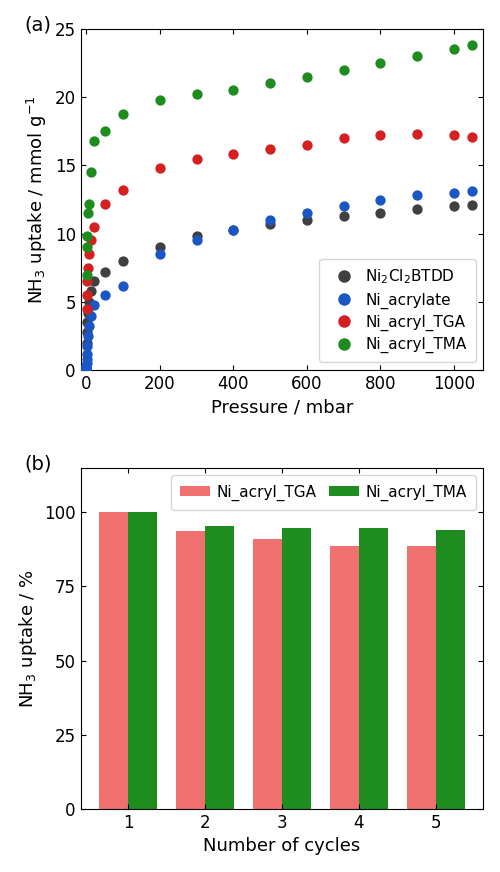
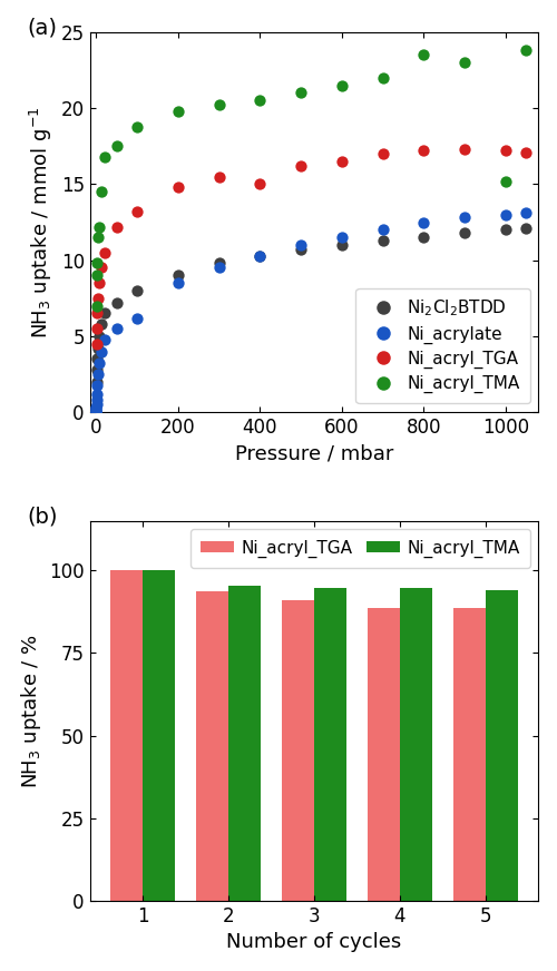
Ni_acryl_TGA/400: 15.8 -> 15.0
Ni_acryl_TMA/800: 22.5 -> 23.5
Ni_acryl_TMA/1000: 23.5 -> 15.2
